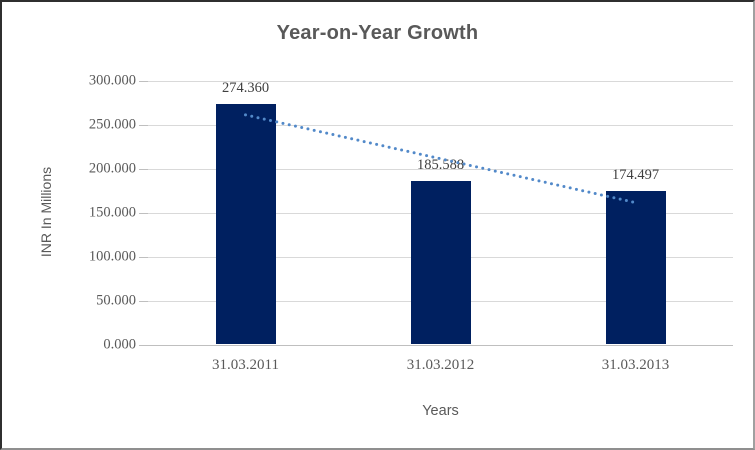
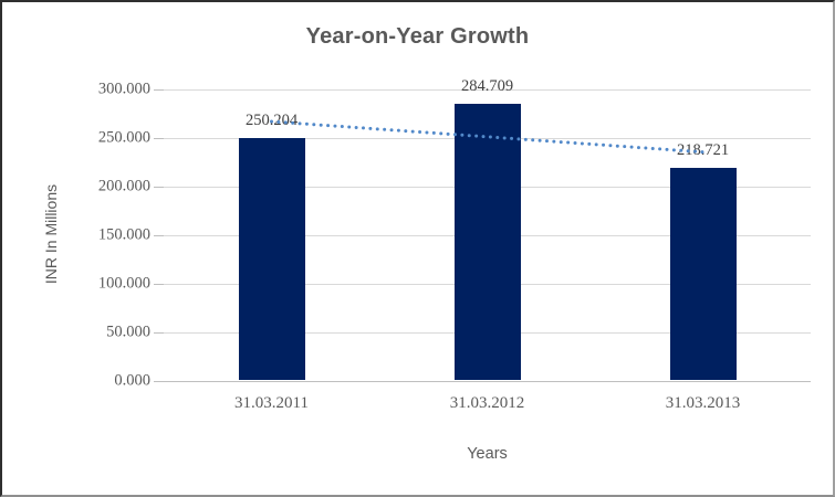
31.03.2011: 274.360 -> 250.204
31.03.2012: 185.588 -> 284.709
31.03.2013: 174.497 -> 218.721
